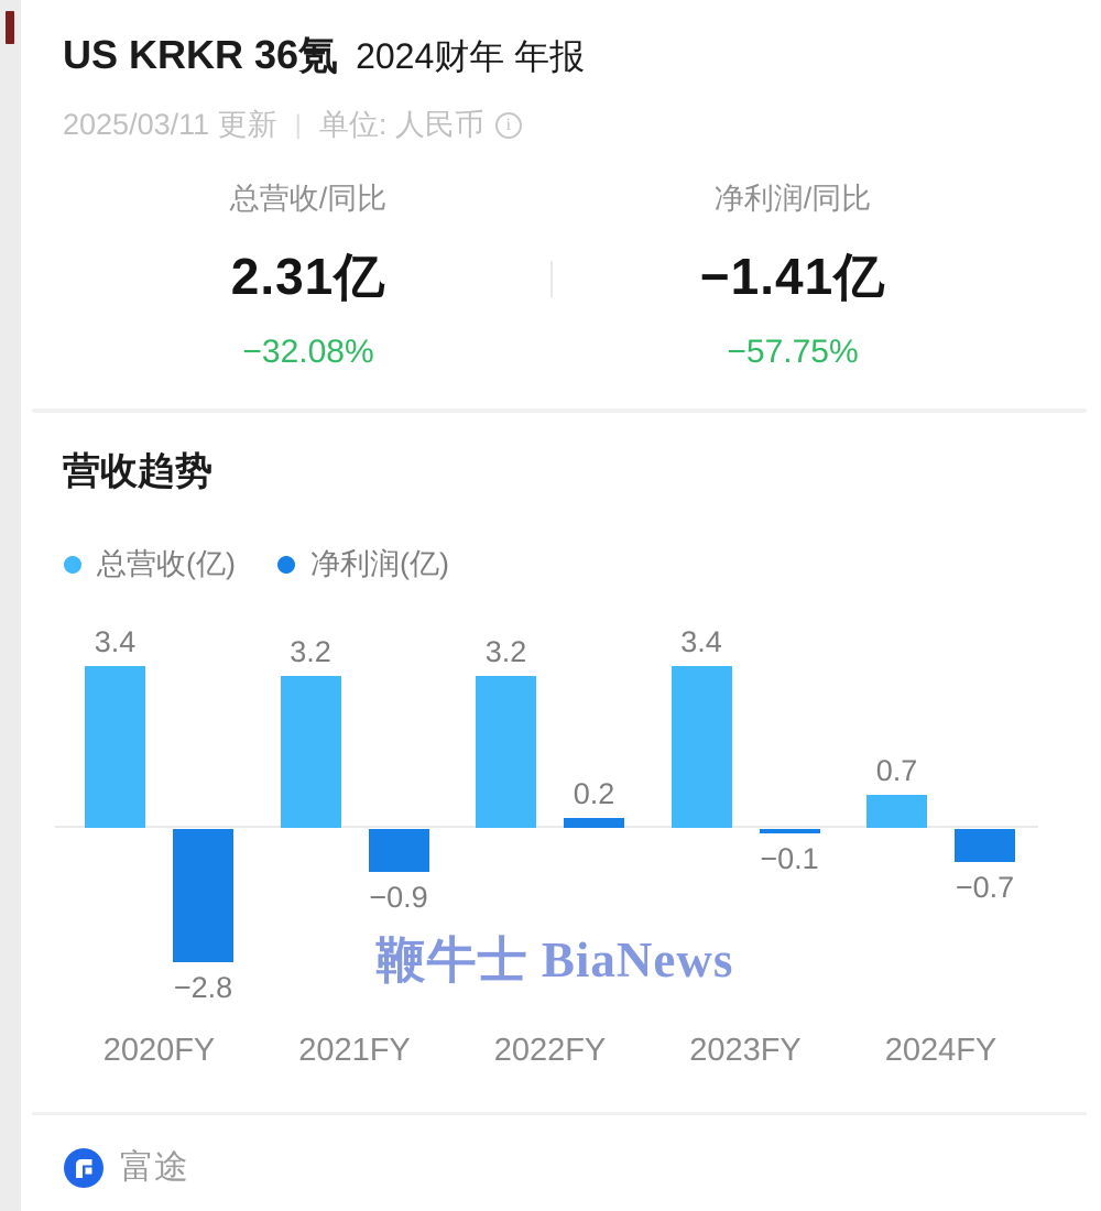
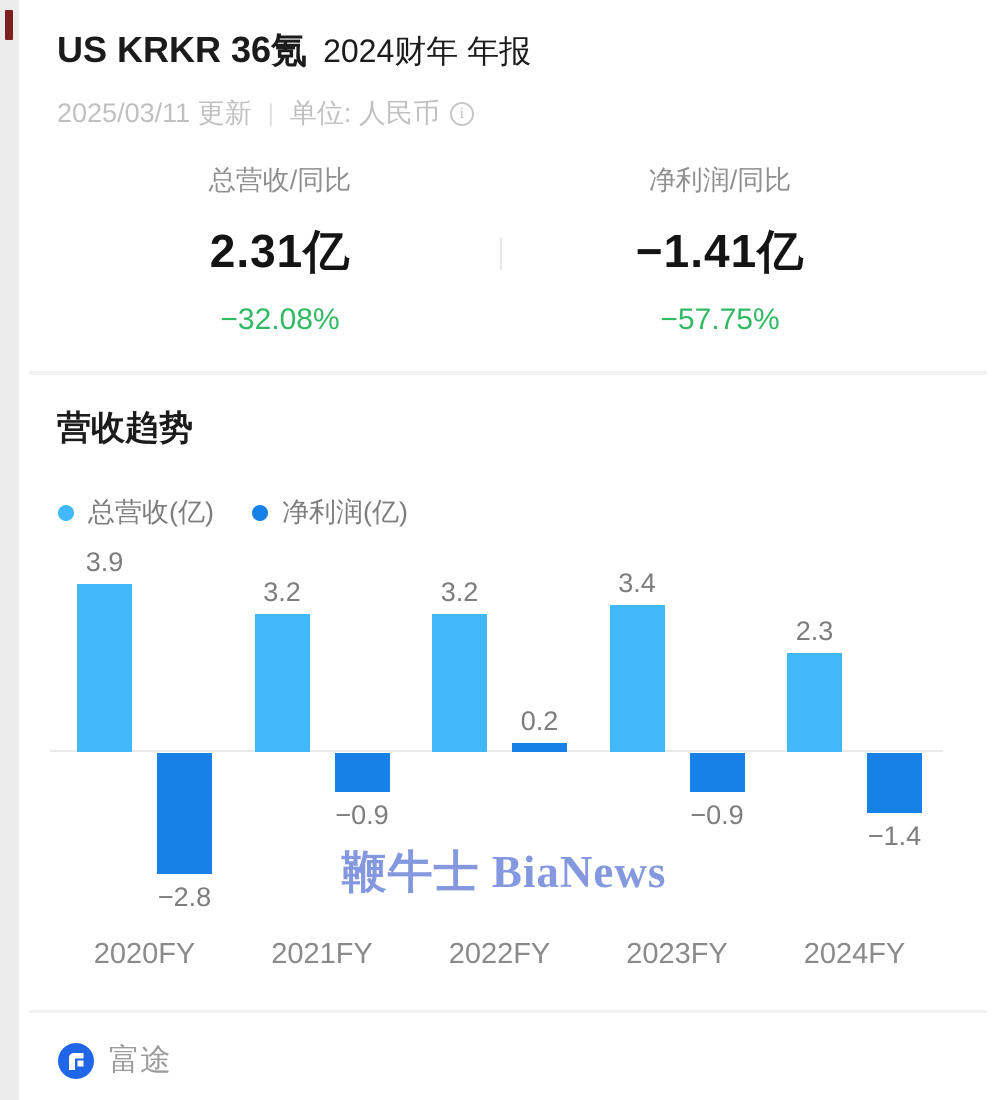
总营收(亿)/2020FY: 3.4 -> 3.9
净利润(亿)/2023FY: −0.1 -> −0.9
总营收(亿)/2024FY: 0.7 -> 2.3
净利润(亿)/2024FY: −0.7 -> −1.4
